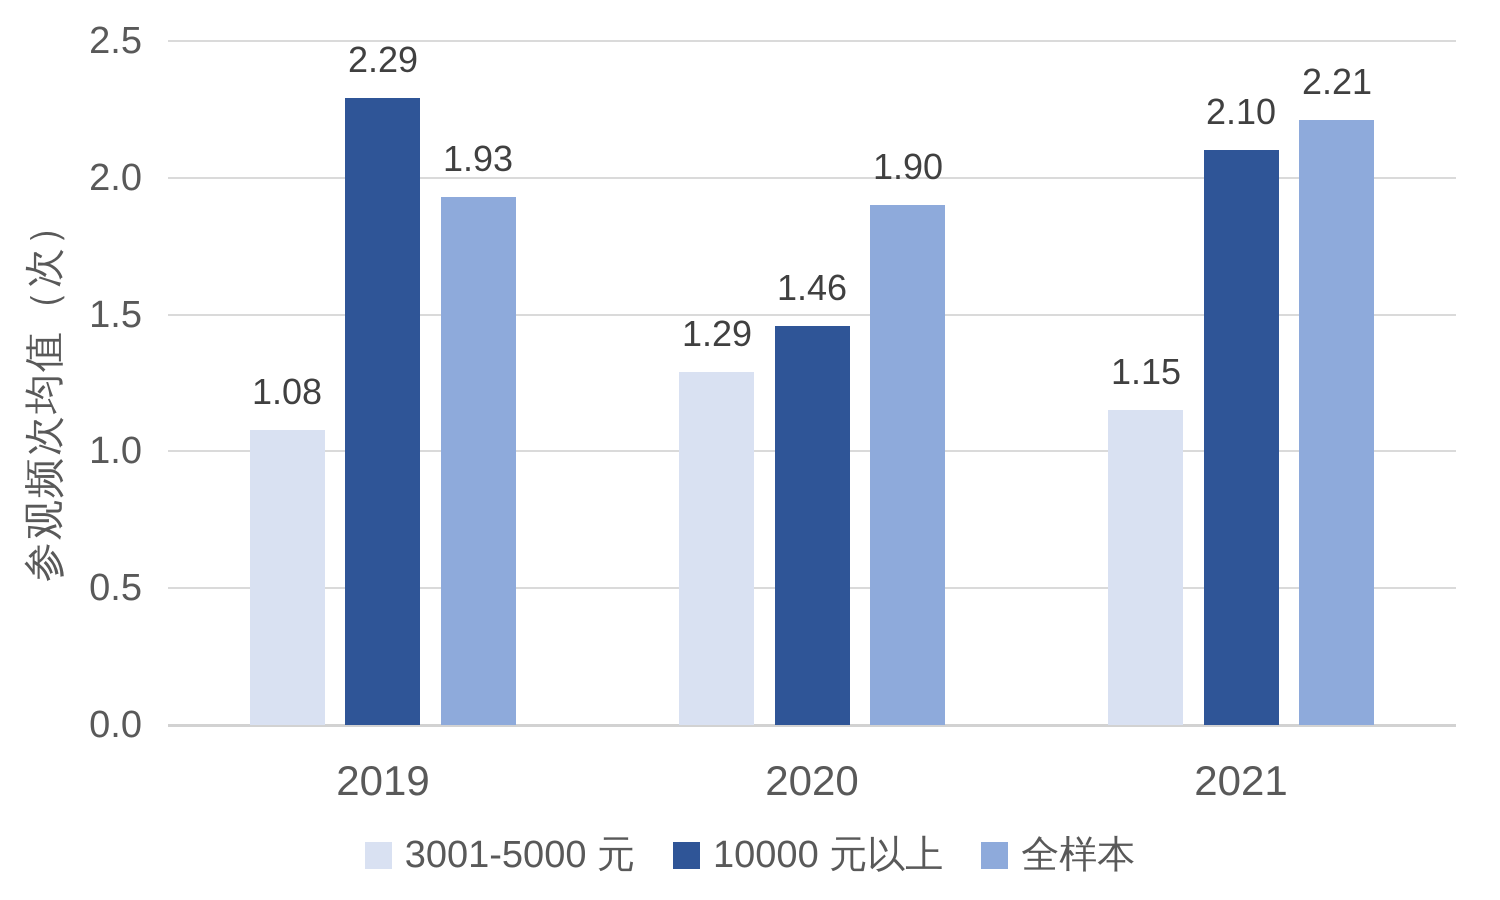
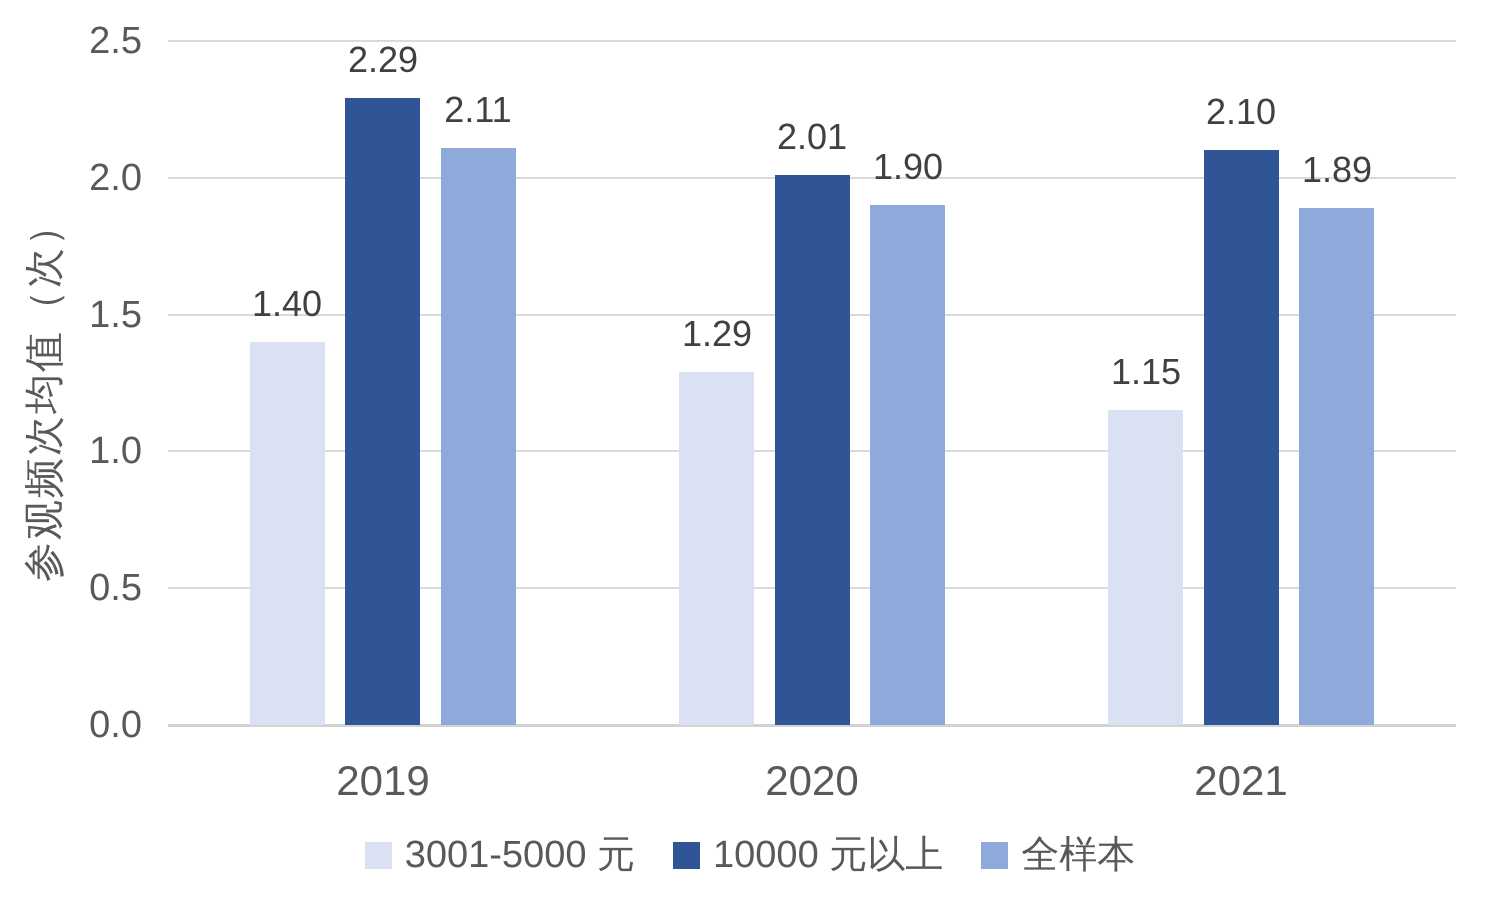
3001-5000 元/2019: 1.08 -> 1.40
全样本/2019: 1.93 -> 2.11
10000 元以上/2020: 1.46 -> 2.01
全样本/2021: 2.21 -> 1.89
